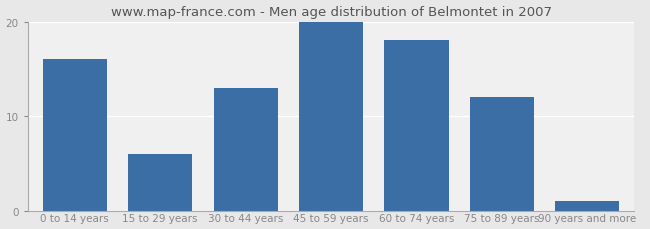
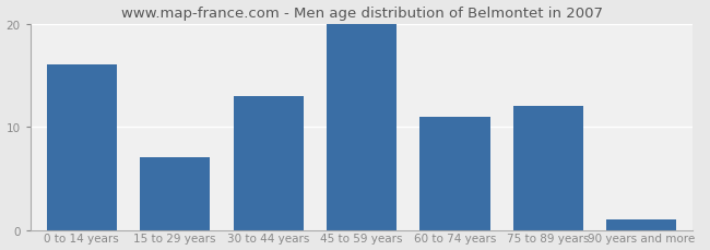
15 to 29 years: 6 -> 7
60 to 74 years: 18 -> 11
